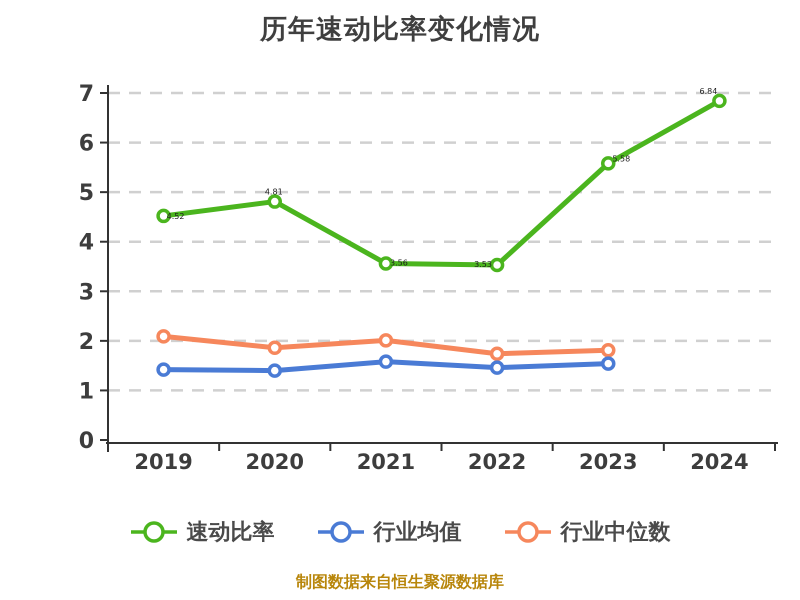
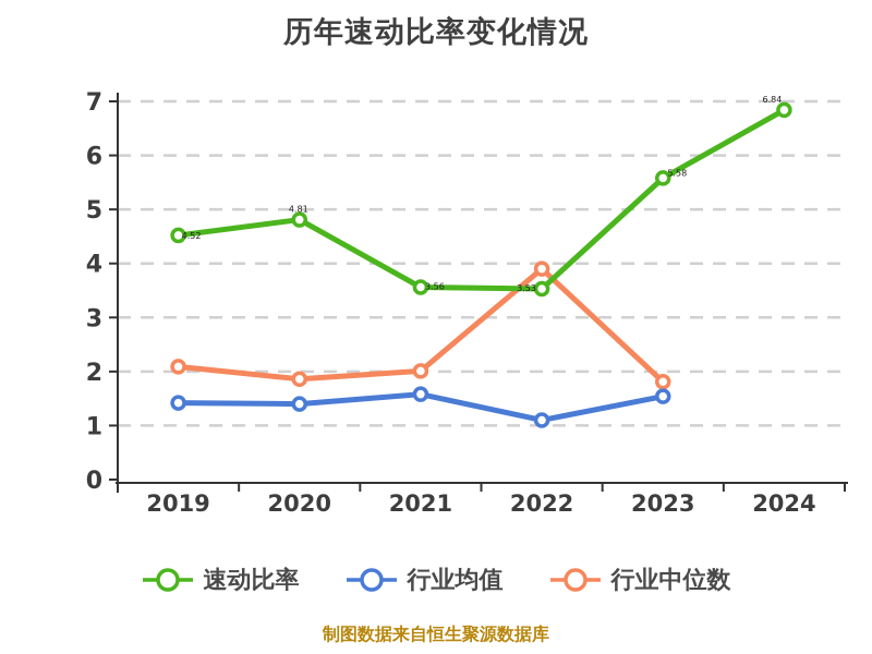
行业均值/2022: 1.5 -> 1.1
行业中位数/2022: 1.7 -> 3.9
